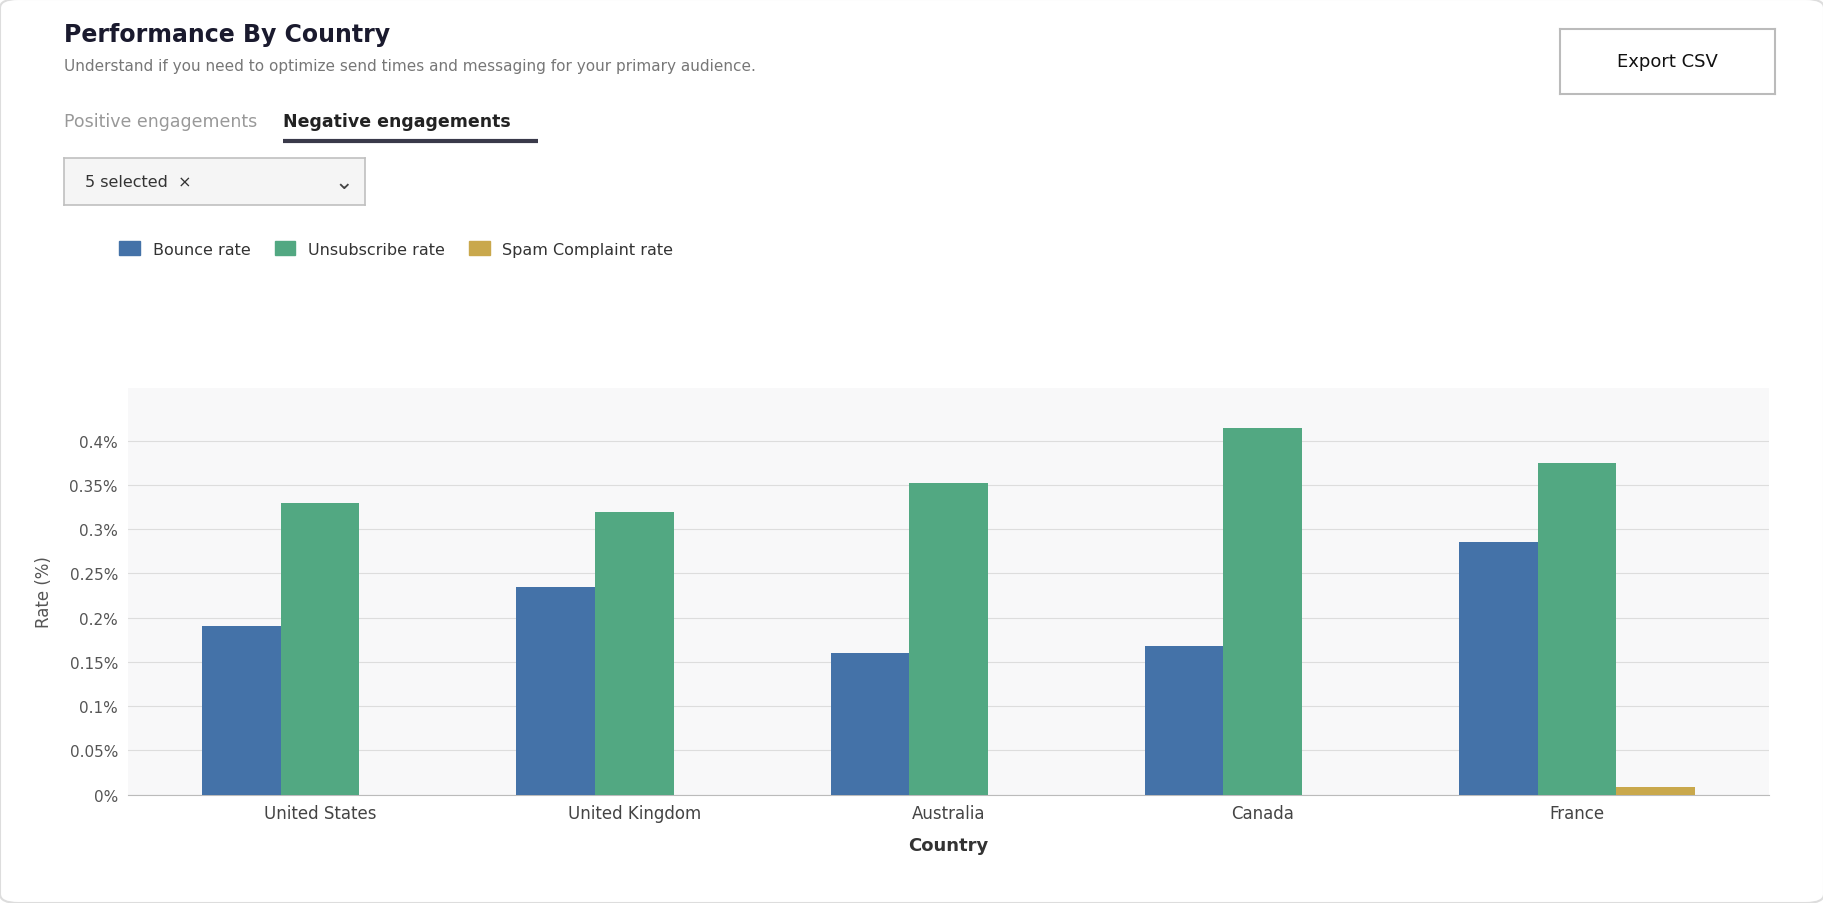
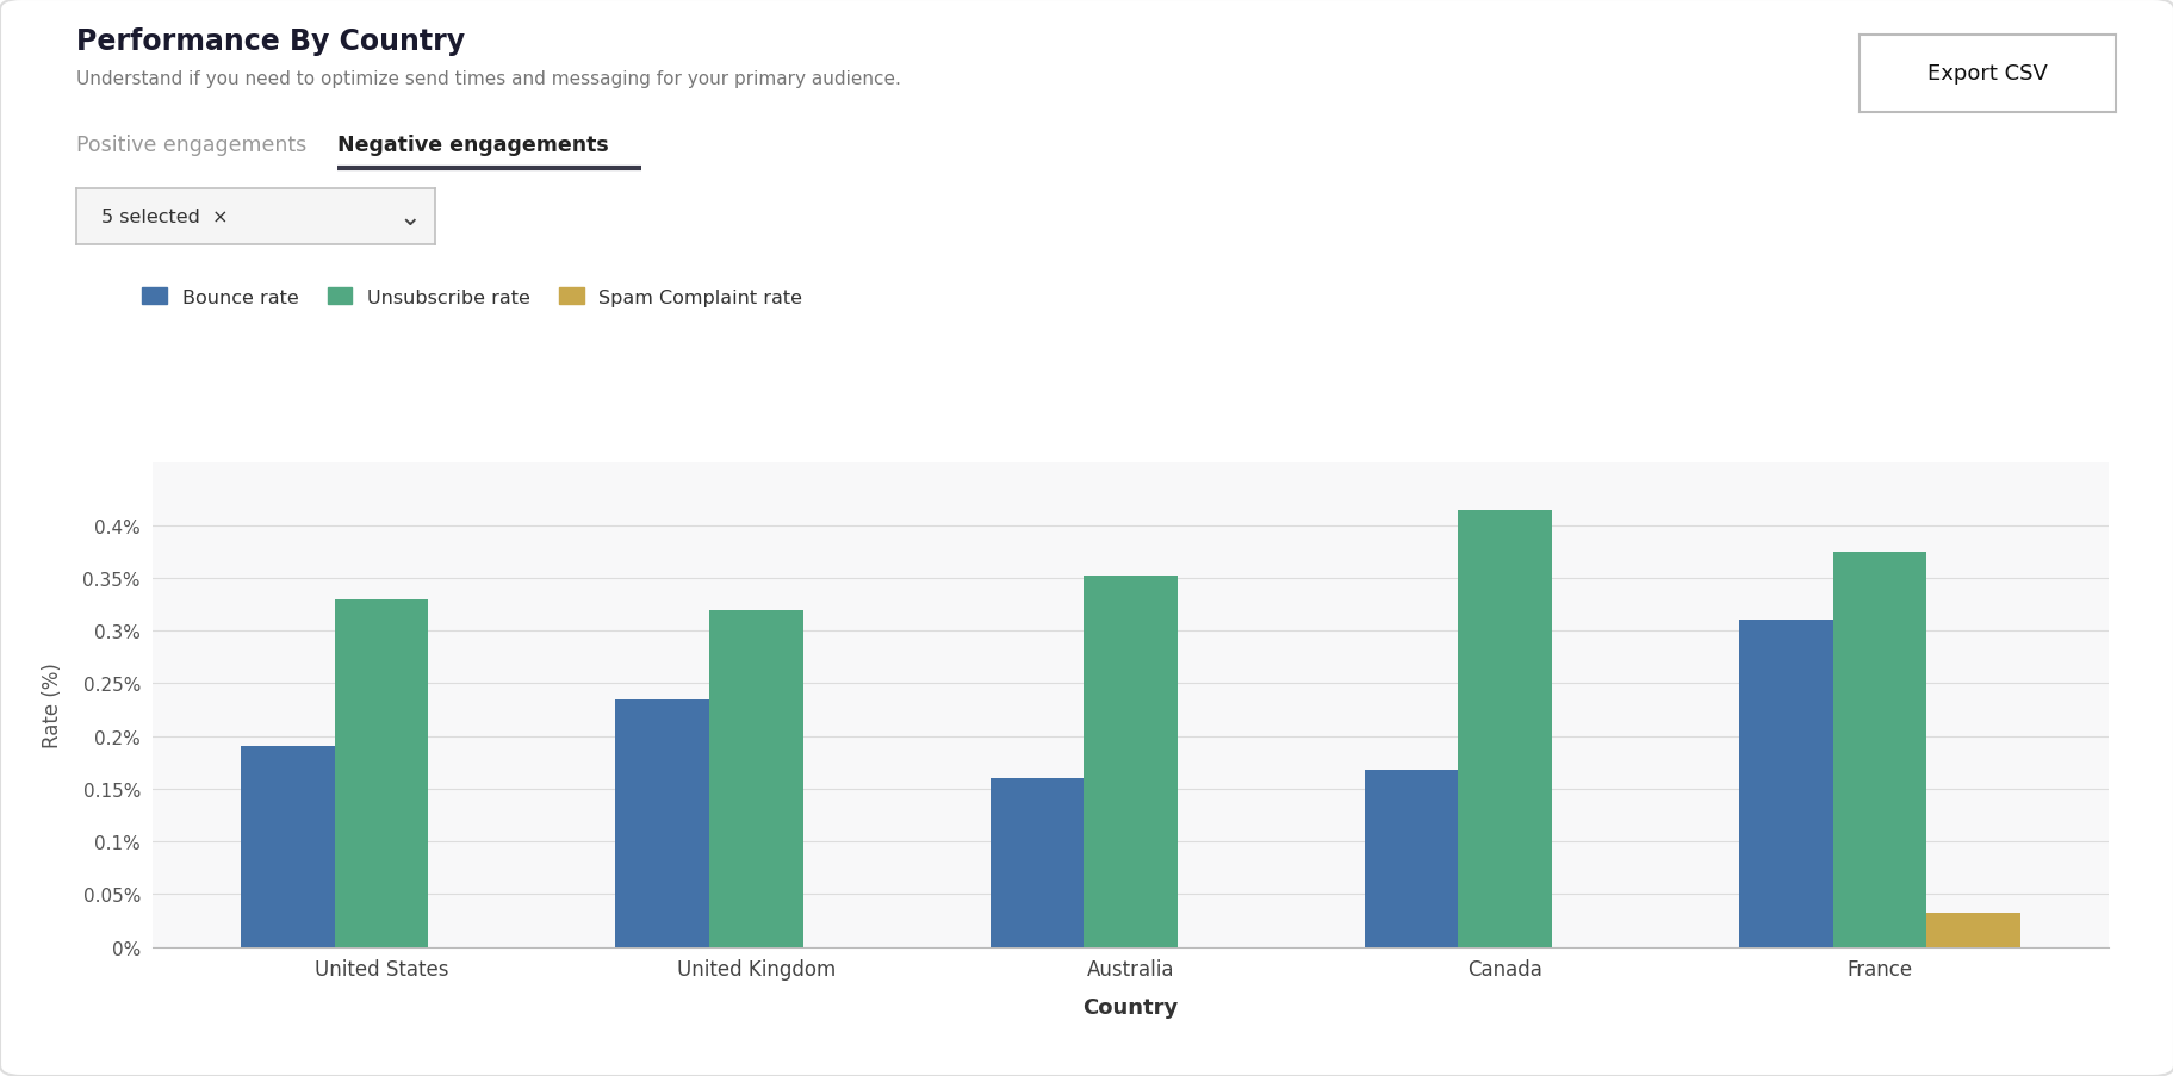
Bounce rate/France: 0.285% -> 0.310%
Spam Complaint rate/France: 0.008% -> 0.032%
